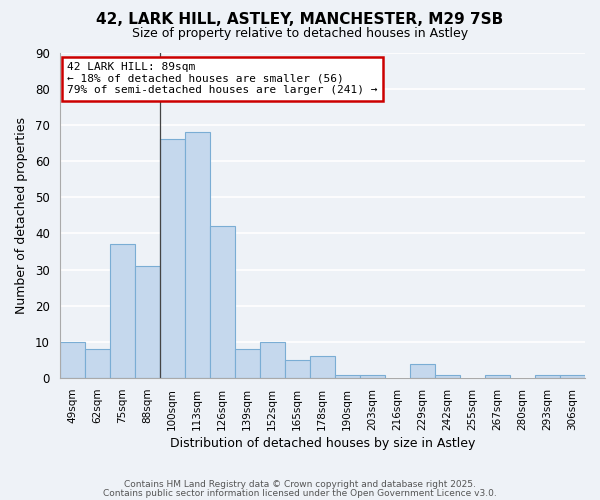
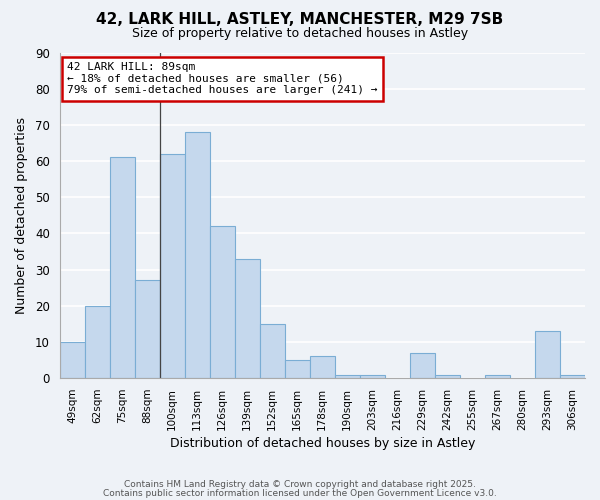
62sqm: 8 -> 20
75sqm: 37 -> 61
88sqm: 31 -> 27
100sqm: 66 -> 62
139sqm: 8 -> 33
152sqm: 10 -> 15
229sqm: 4 -> 7
293sqm: 1 -> 13
